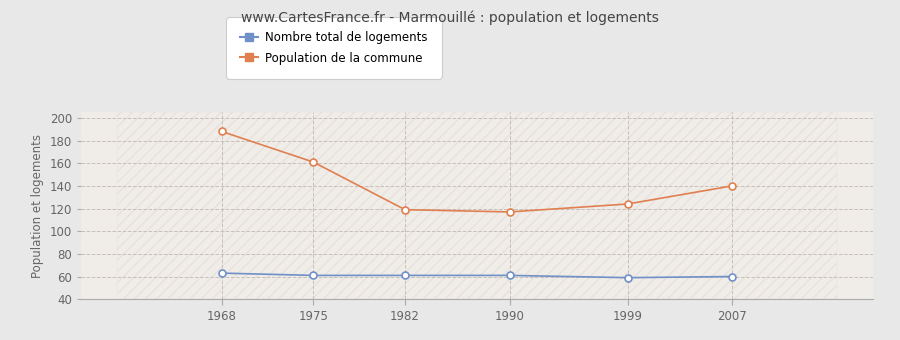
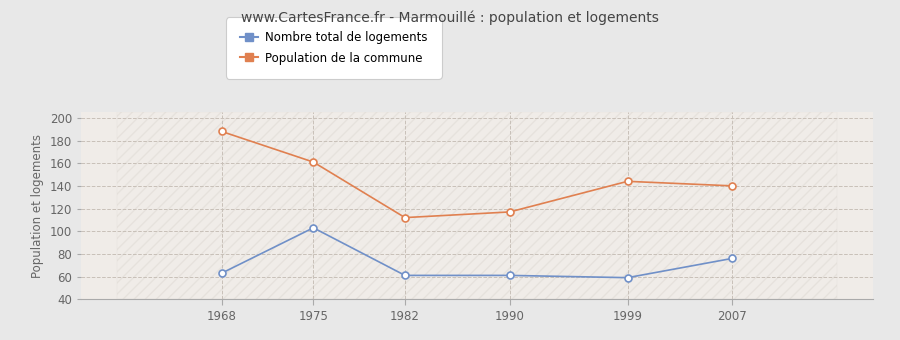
Nombre total de logements/1975: 61 -> 103
Population de la commune/1982: 119 -> 112
Population de la commune/1999: 124 -> 144
Nombre total de logements/2007: 60 -> 76
